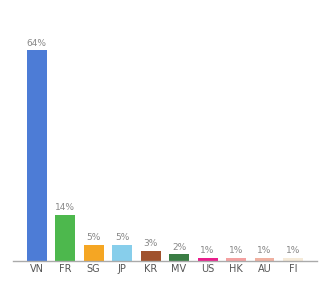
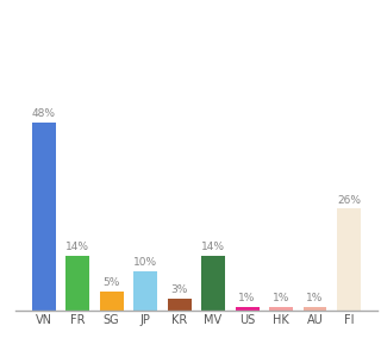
VN: 64% -> 48%
JP: 5% -> 10%
MV: 2% -> 14%
FI: 1% -> 26%
